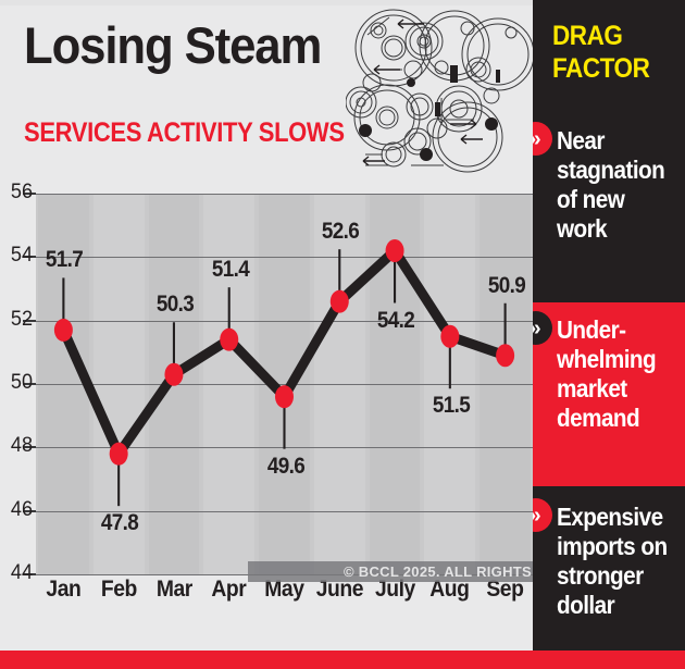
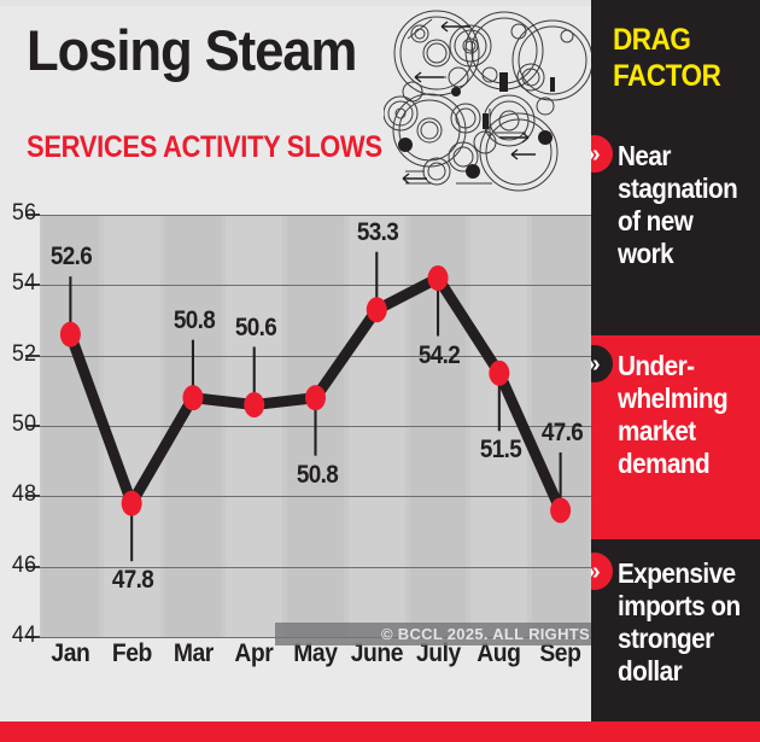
Jan: 51.7 -> 52.6
Mar: 50.3 -> 50.8
Apr: 51.4 -> 50.6
May: 49.6 -> 50.8
June: 52.6 -> 53.3
Sep: 50.9 -> 47.6
